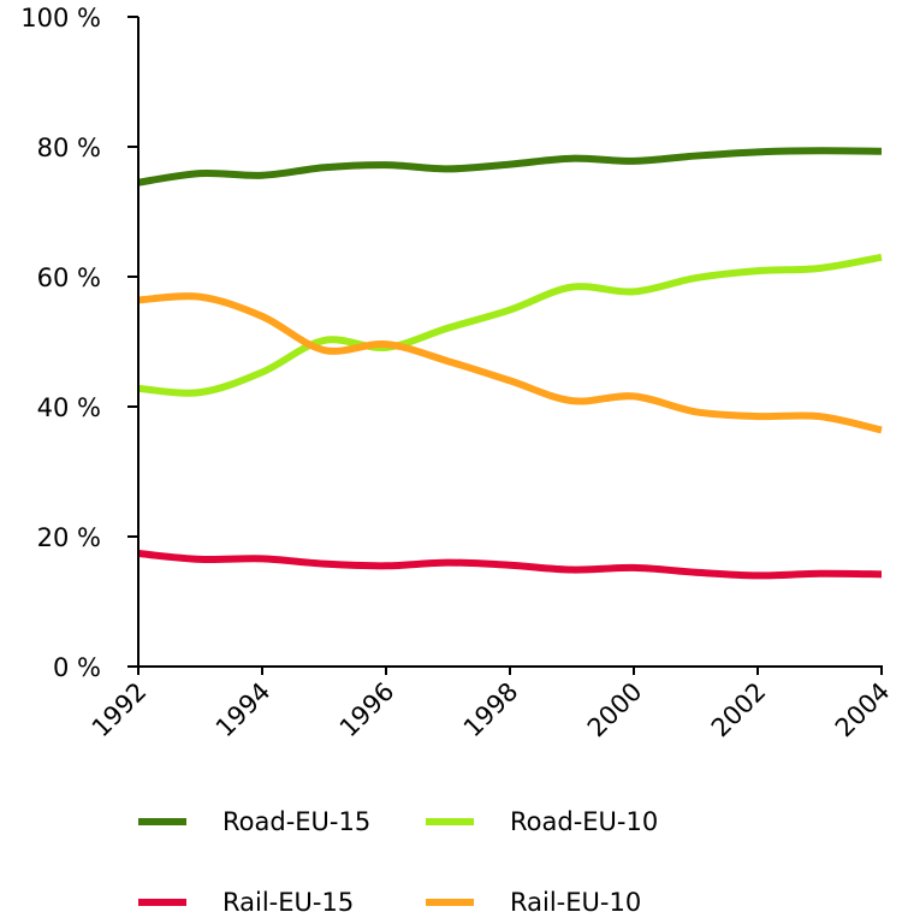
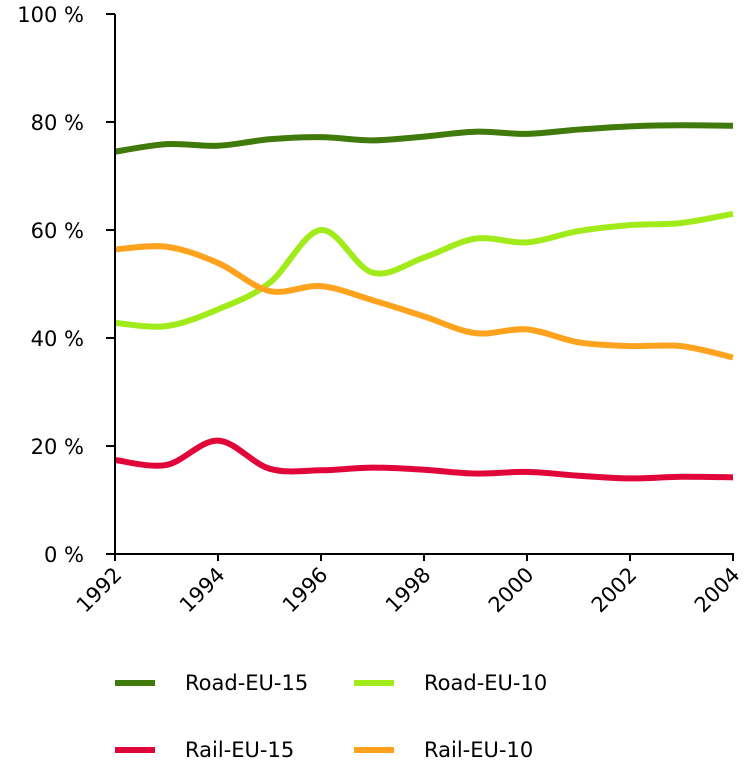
Rail-EU-15/1994: 17% -> 21%
Road-EU-10/1996: 49% -> 60%
